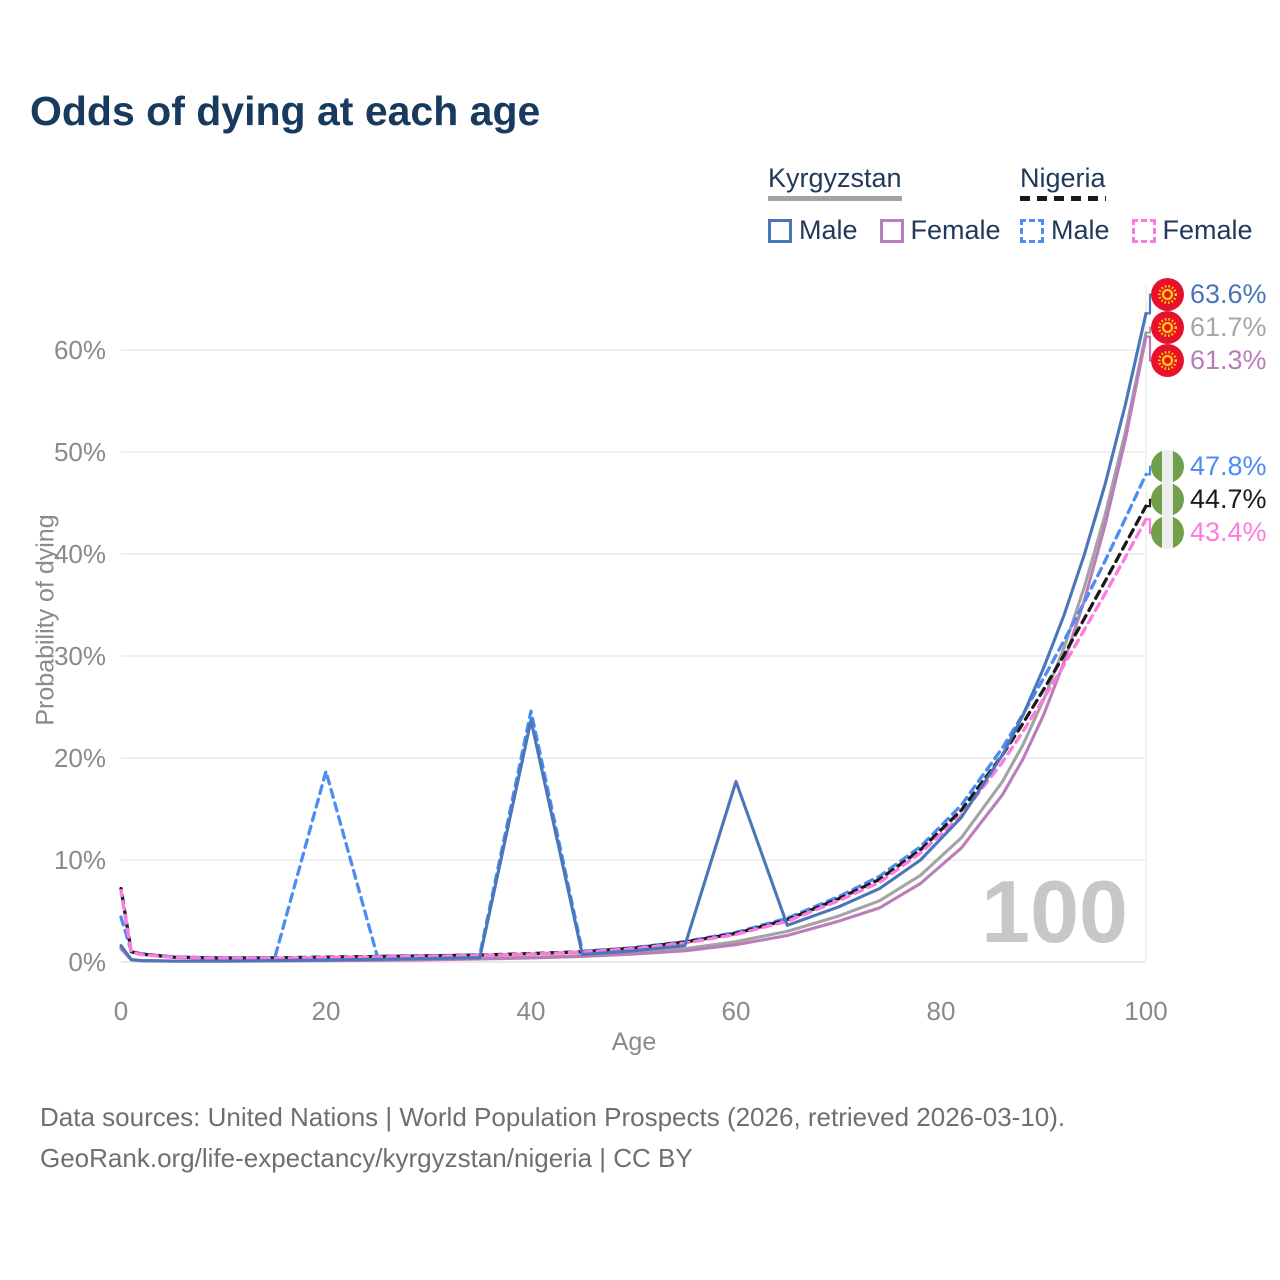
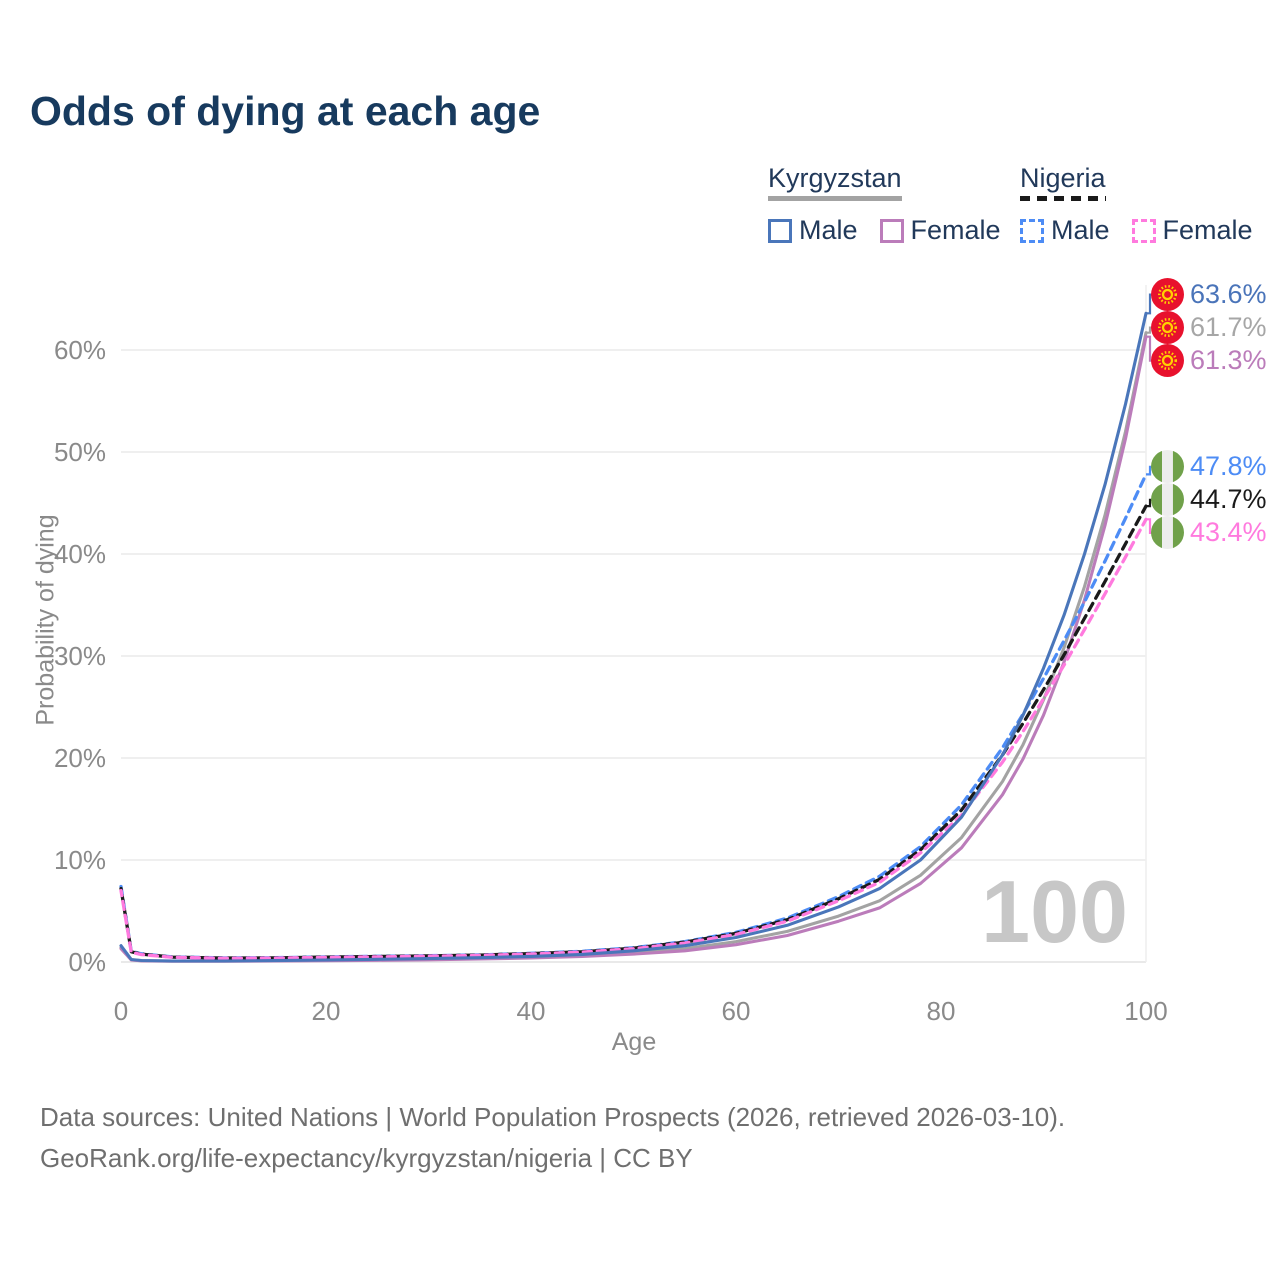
Nigeria Male/0: 4.4% -> 7.4%
Nigeria Male/20: 18.7% -> 0.5%
Nigeria Male/40: 24.6% -> 0.8%
Kyrgyzstan Male/40: 23.7% -> 0.6%
Kyrgyzstan Male/60: 17.7% -> 2.4%
